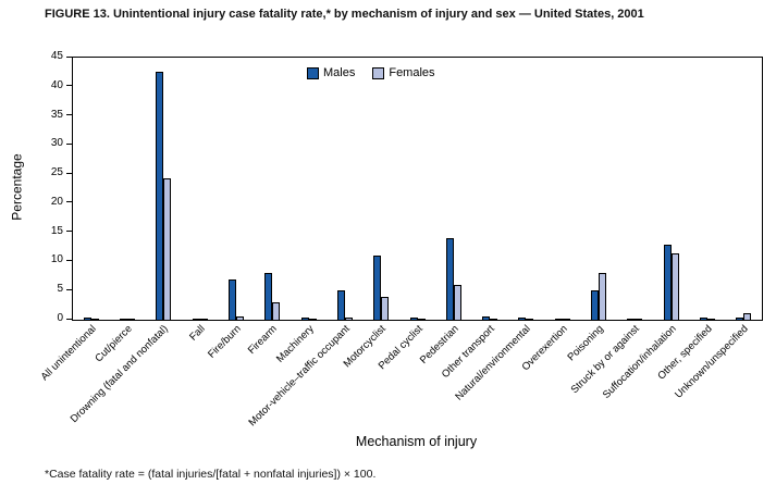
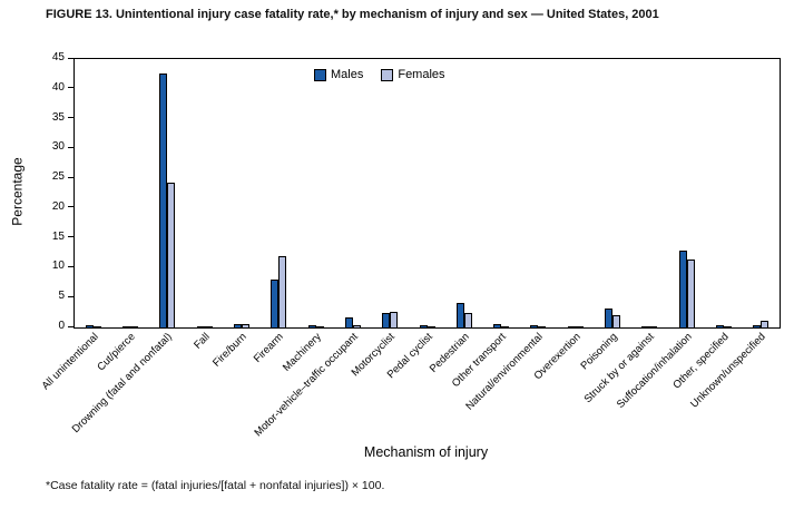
Males/Fire/burn: 7 -> 1
Females/Firearm: 3 -> 12
Males/Motor-vehicle–traffic occupant: 5 -> 2
Males/Motorcyclist: 11 -> 2
Females/Motorcyclist: 4 -> 3
Males/Pedestrian: 14 -> 4
Females/Pedestrian: 6 -> 2
Males/Poisoning: 5 -> 3
Females/Poisoning: 8 -> 2
